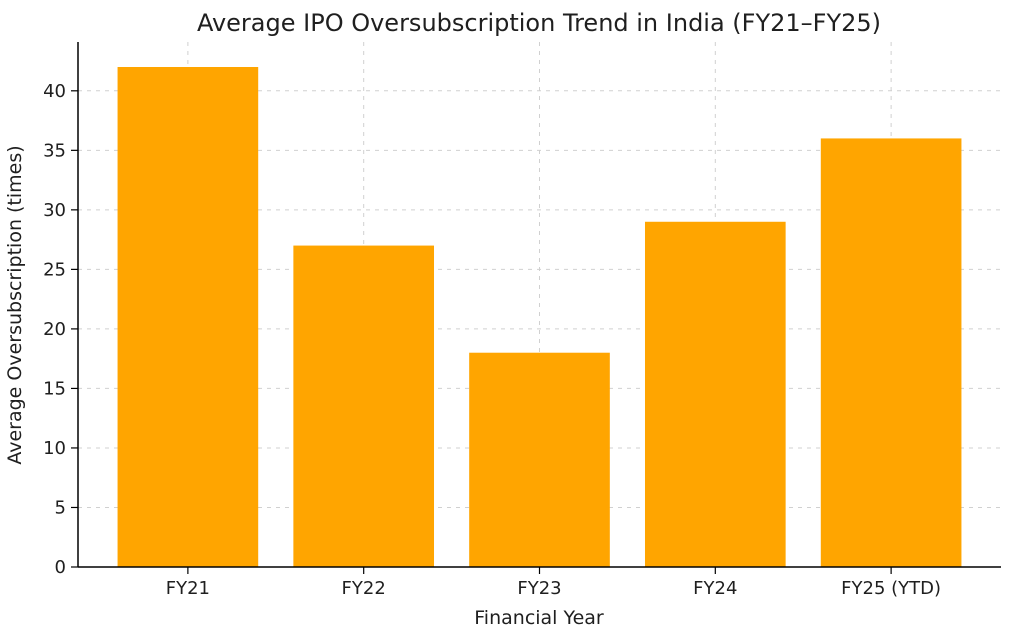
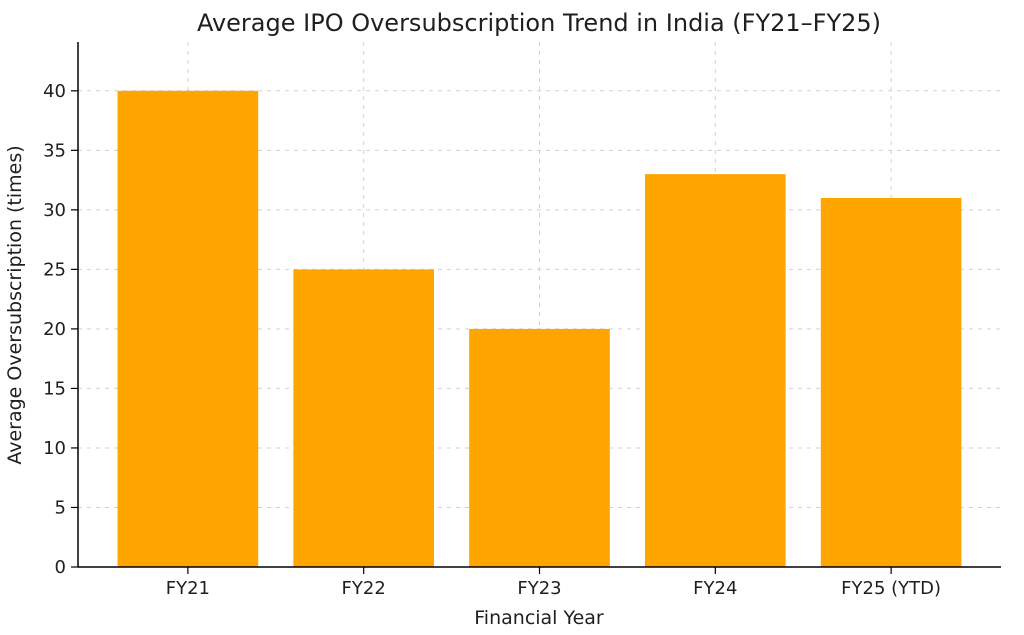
FY21: 42 -> 40
FY22: 27 -> 25
FY23: 18 -> 20
FY24: 29 -> 33
FY25 (YTD): 36 -> 31
